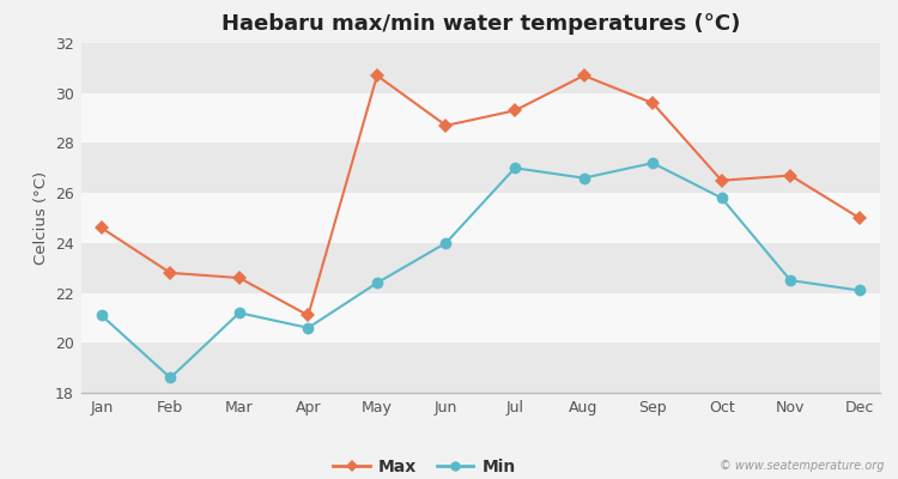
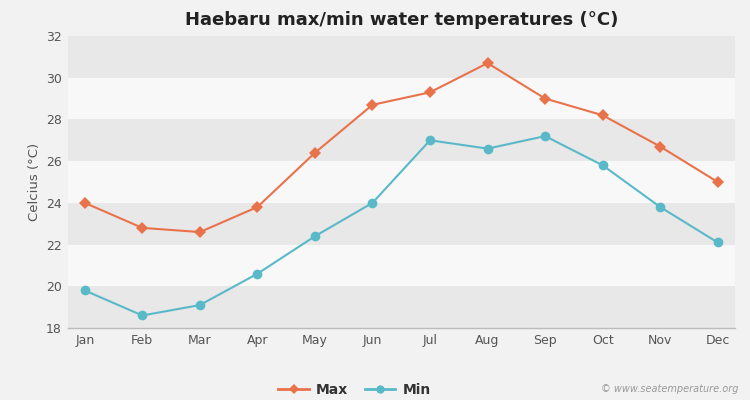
Max/Jan: 24.6 -> 24.0
Min/Jan: 21.1 -> 19.8
Min/Mar: 21.2 -> 19.1
Max/Apr: 21.1 -> 23.8
Max/May: 30.7 -> 26.4
Max/Sep: 29.6 -> 29.0
Max/Oct: 26.5 -> 28.2
Min/Nov: 22.5 -> 23.8
